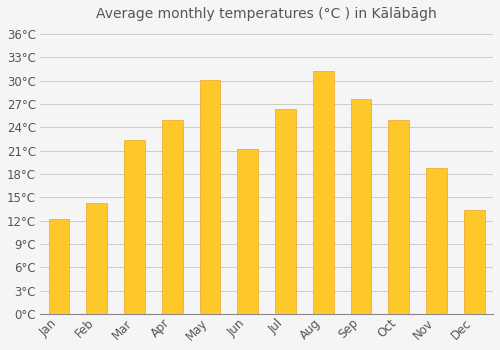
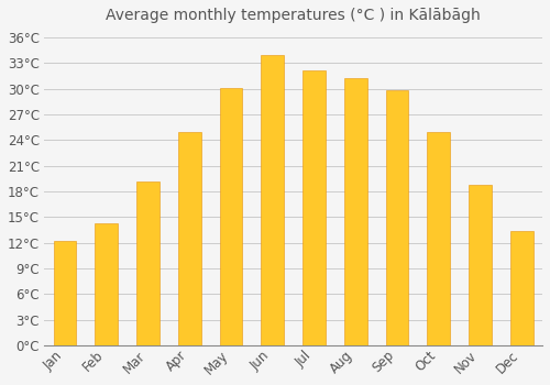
Mar: 22.4°C -> 19.2°C
Jun: 21.2°C -> 34.0°C
Jul: 26.4°C -> 32.2°C
Sep: 27.6°C -> 29.8°C
